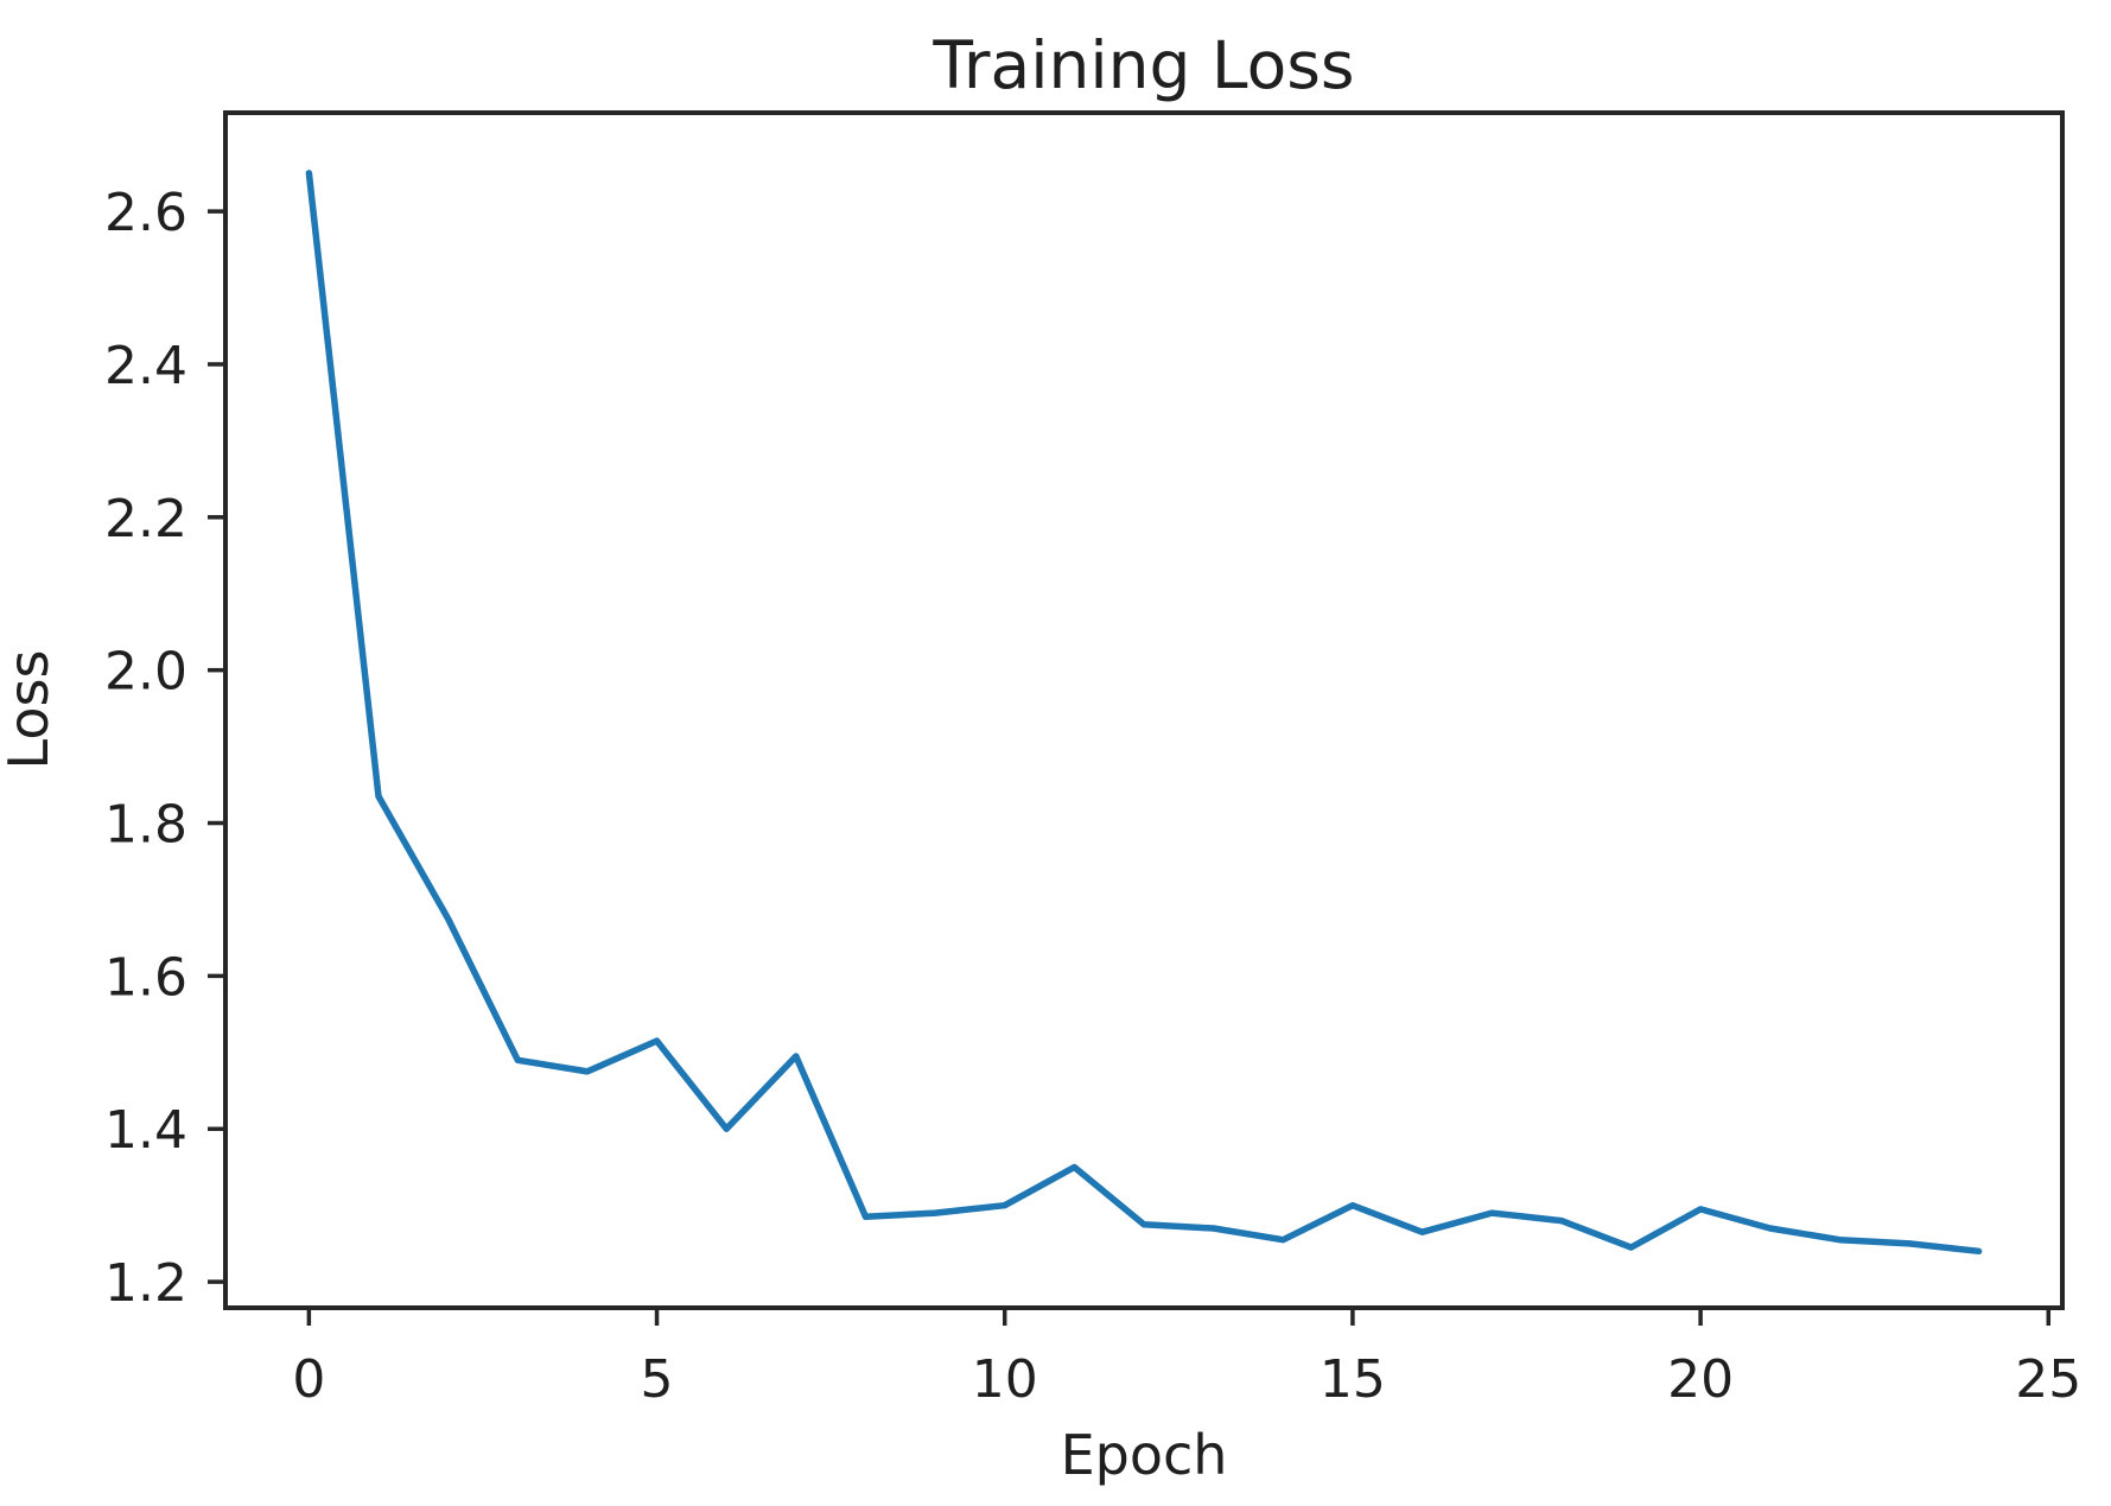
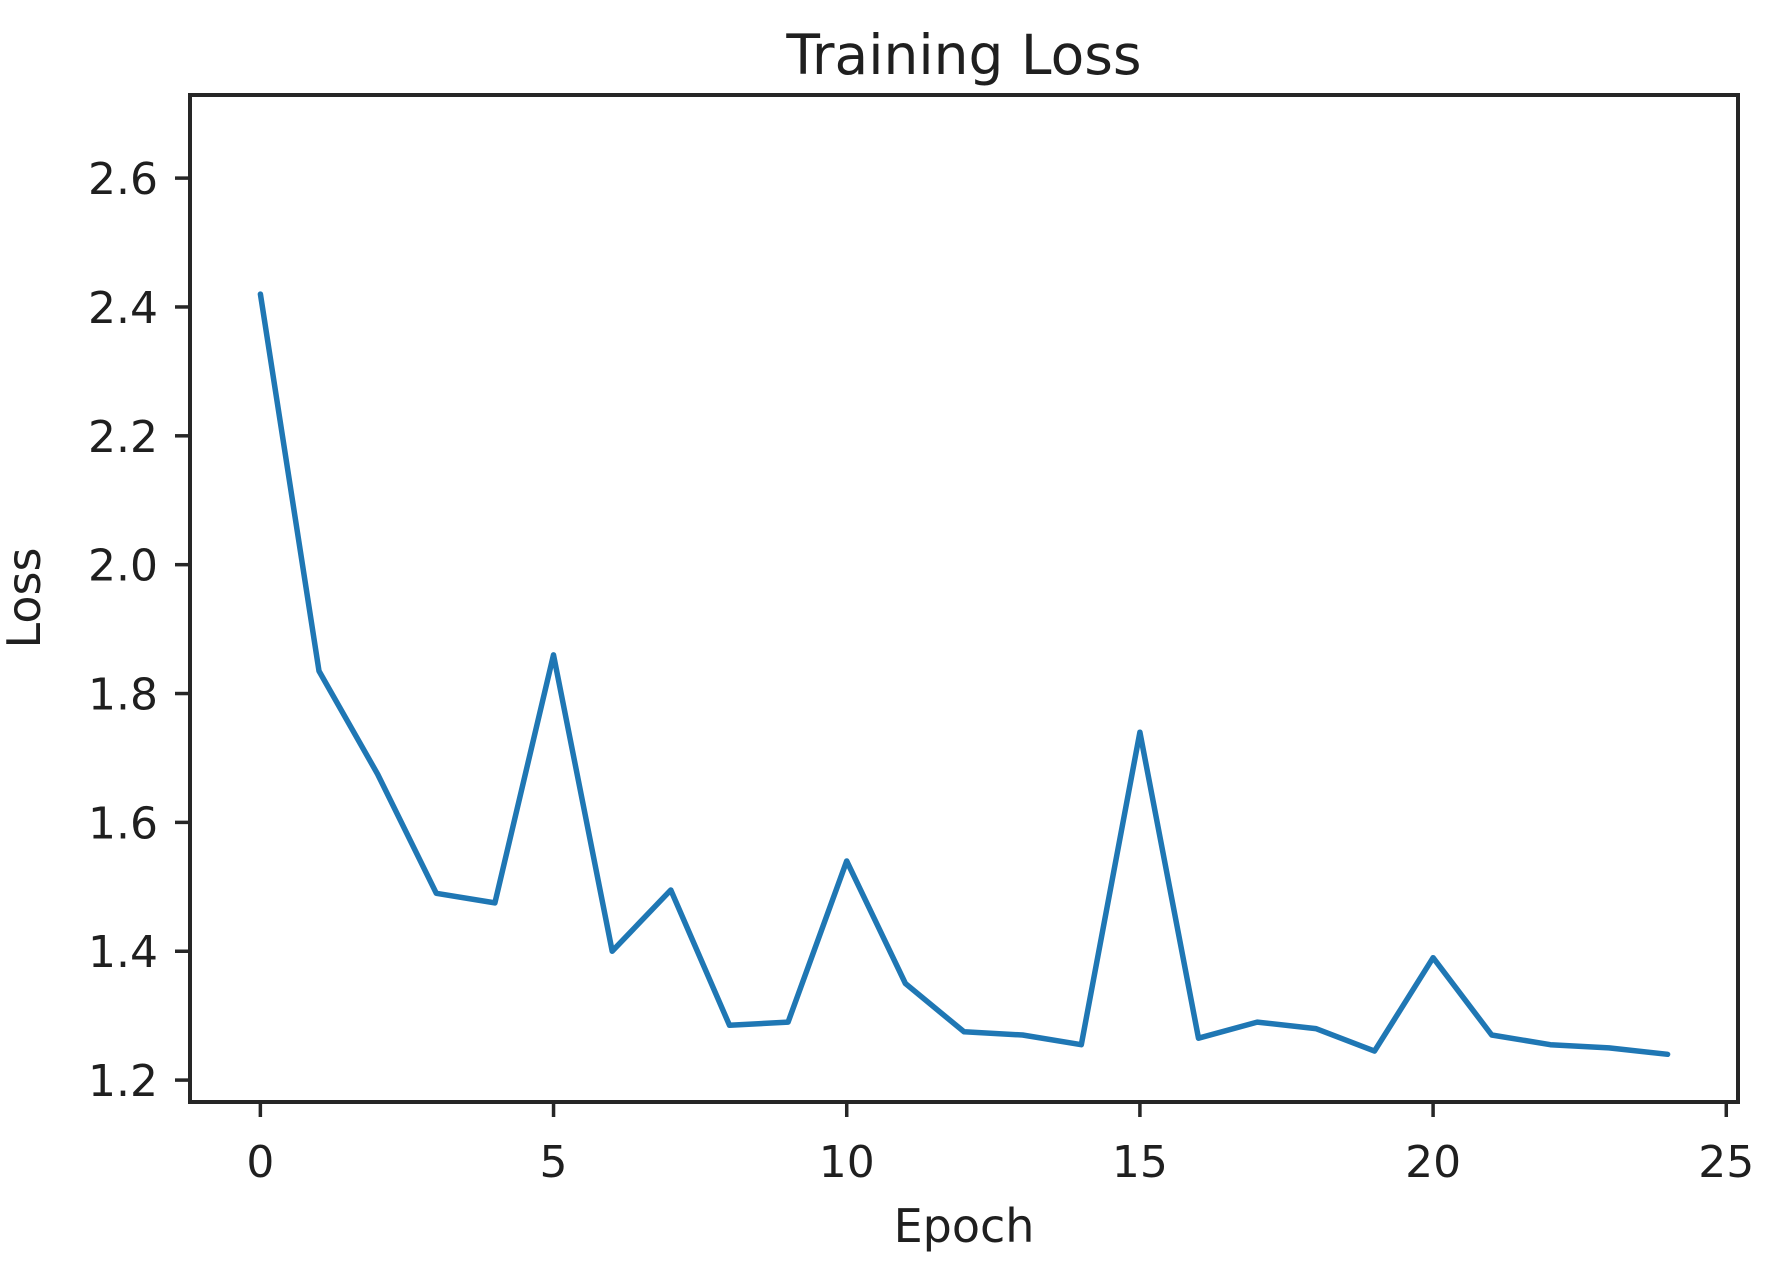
0: 2.65 -> 2.42
5: 1.51 -> 1.86
10: 1.30 -> 1.54
15: 1.30 -> 1.74
20: 1.29 -> 1.39
